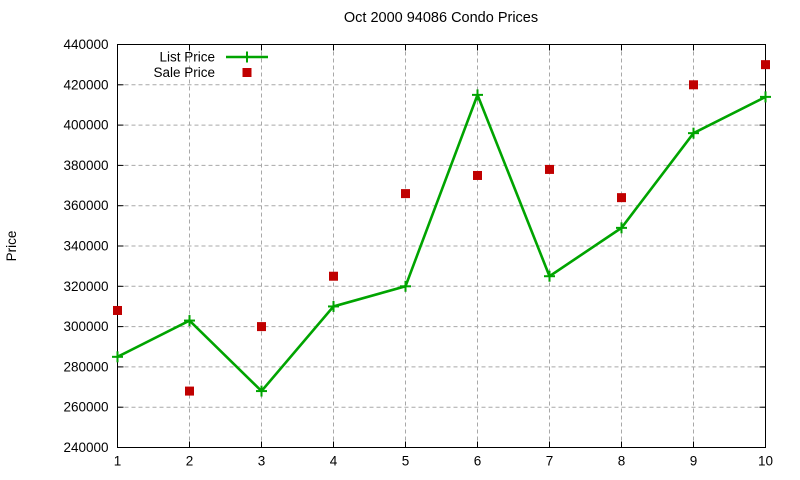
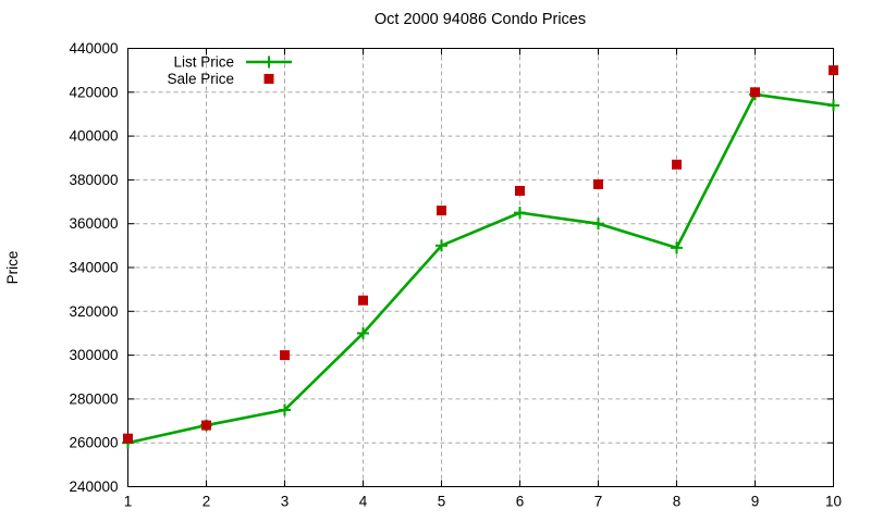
List Price/1: 285000 -> 260000
Sale Price/1: 308000 -> 262000
List Price/2: 303000 -> 268000
List Price/3: 268000 -> 275000
List Price/5: 320000 -> 350000
List Price/6: 415000 -> 365000
List Price/7: 325000 -> 360000
Sale Price/8: 364000 -> 387000
List Price/9: 396000 -> 419000
